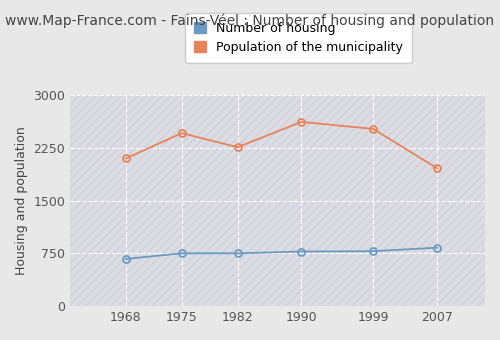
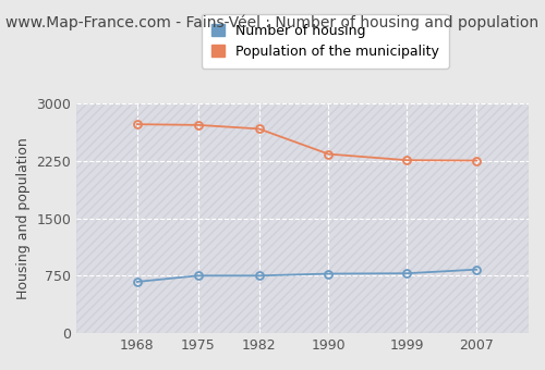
Population of the municipality/1968: 2100 -> 2730
Population of the municipality/1975: 2460 -> 2720
Population of the municipality/1982: 2260 -> 2670
Population of the municipality/1990: 2620 -> 2340
Population of the municipality/1999: 2520 -> 2260
Population of the municipality/2007: 1960 -> 2260
